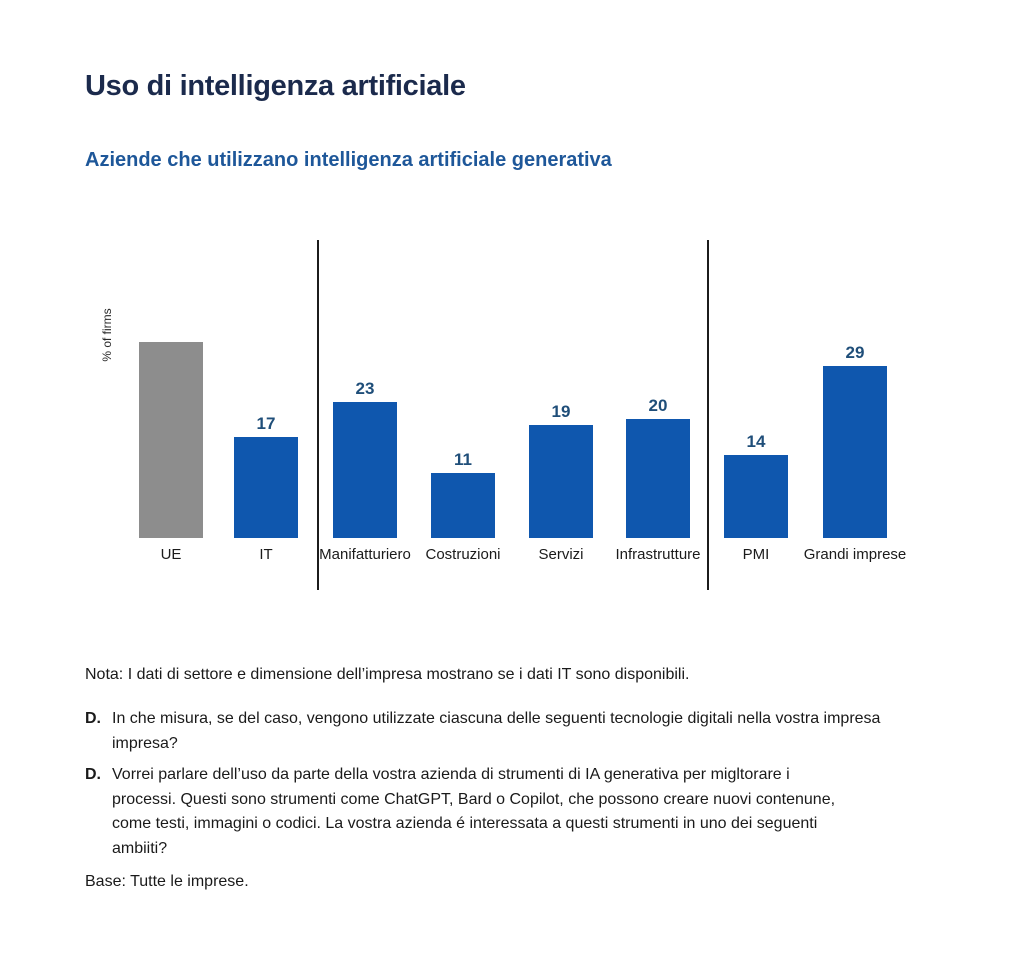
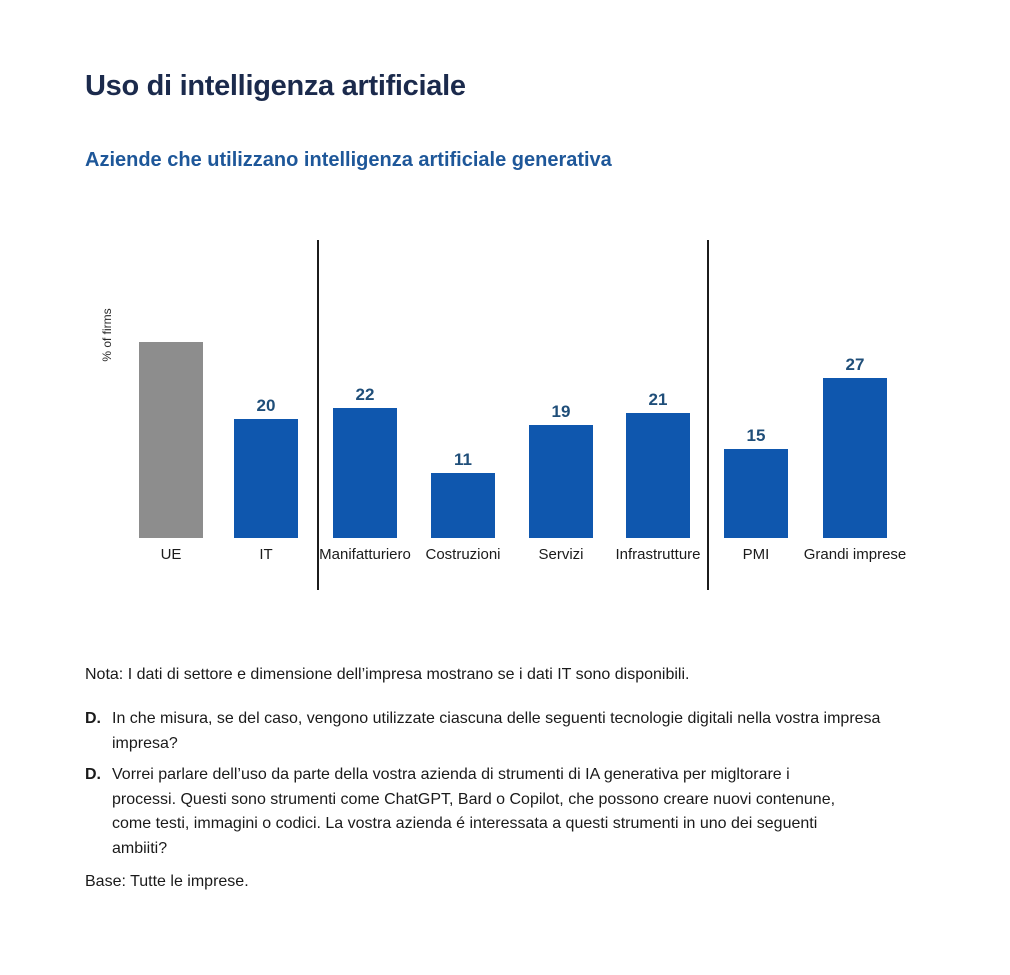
IT: 17 -> 20
Manifatturiero: 23 -> 22
Infrastrutture: 20 -> 21
PMI: 14 -> 15
Grandi imprese: 29 -> 27
